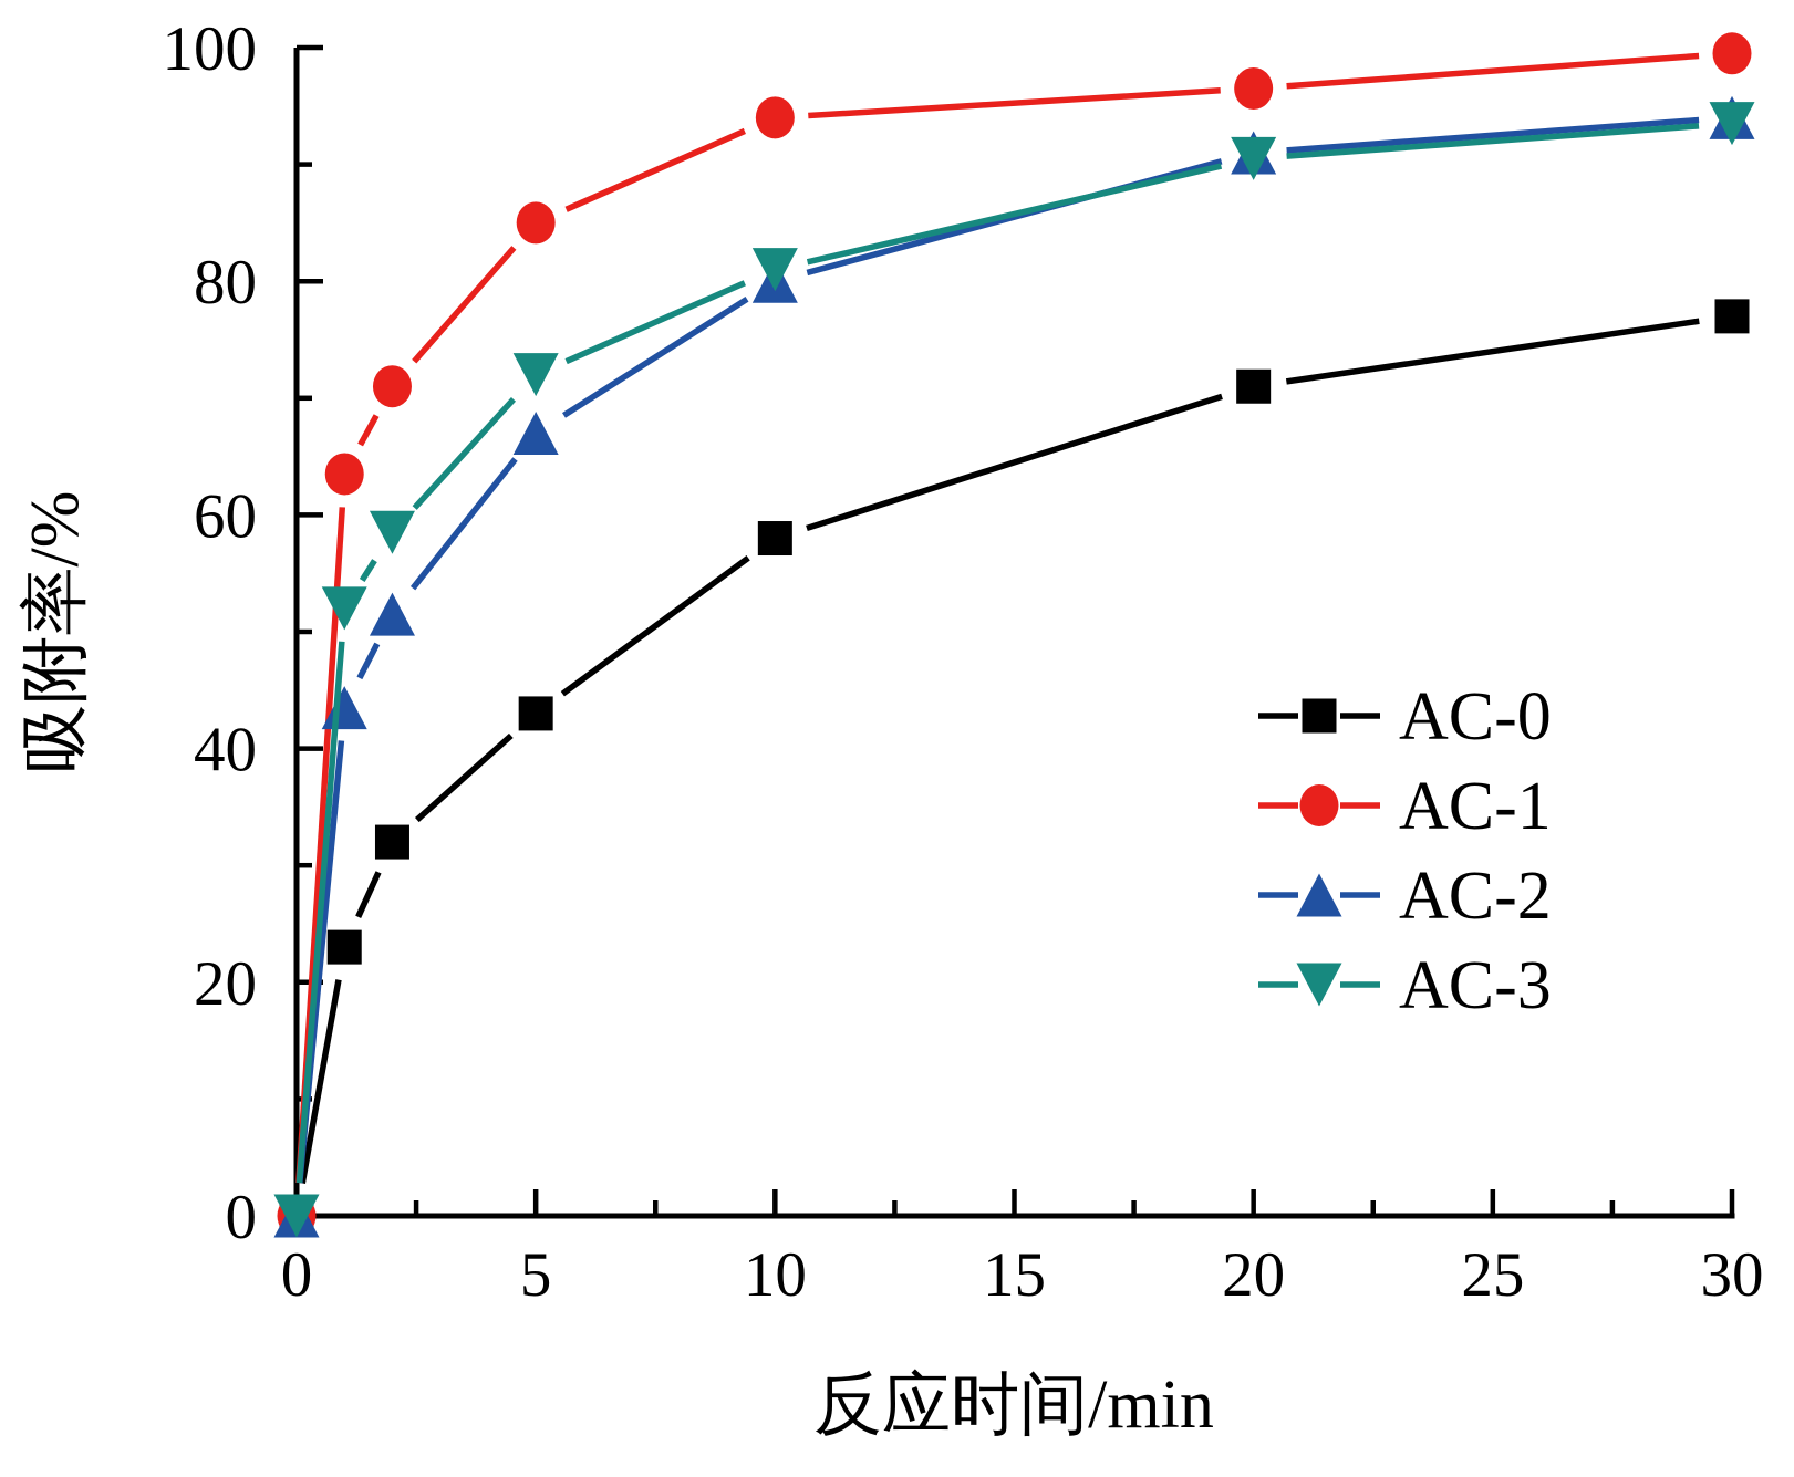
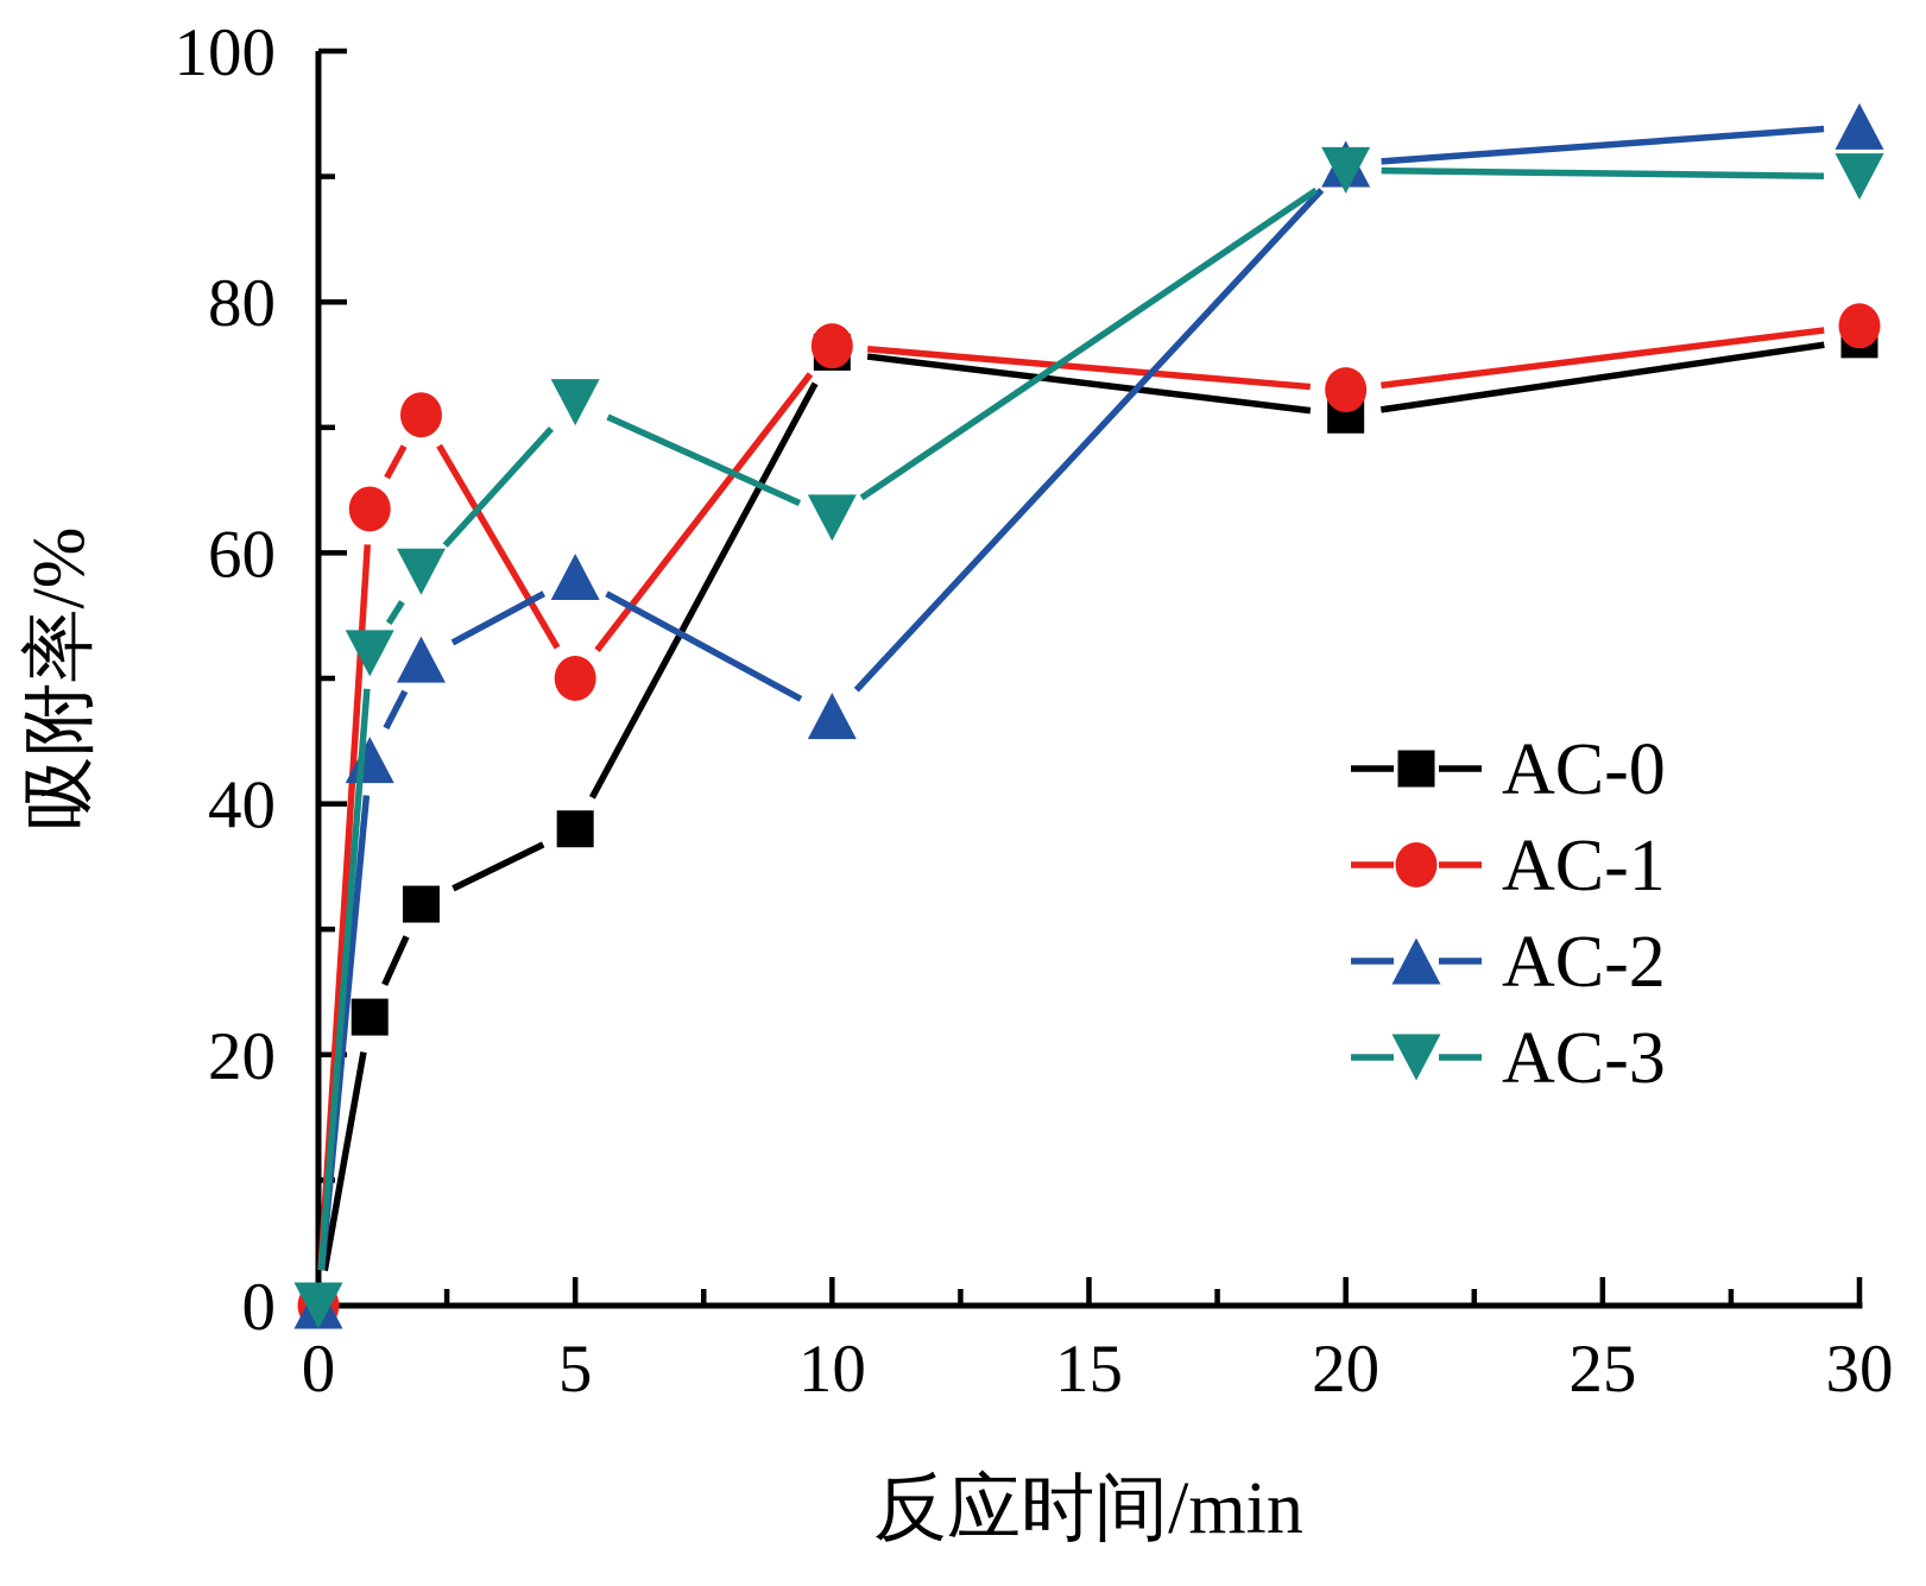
AC-0/5: 43 -> 38
AC-1/5: 85.0 -> 50.0
AC-2/5: 67.0 -> 58.1
AC-0/10: 58 -> 76
AC-1/10: 94.0 -> 76.5
AC-2/10: 80.0 -> 47.0
AC-3/10: 81.0 -> 62.8
AC-1/20: 96.5 -> 73.0
AC-1/30: 99.5 -> 78.1
AC-3/30: 93.5 -> 90.0
